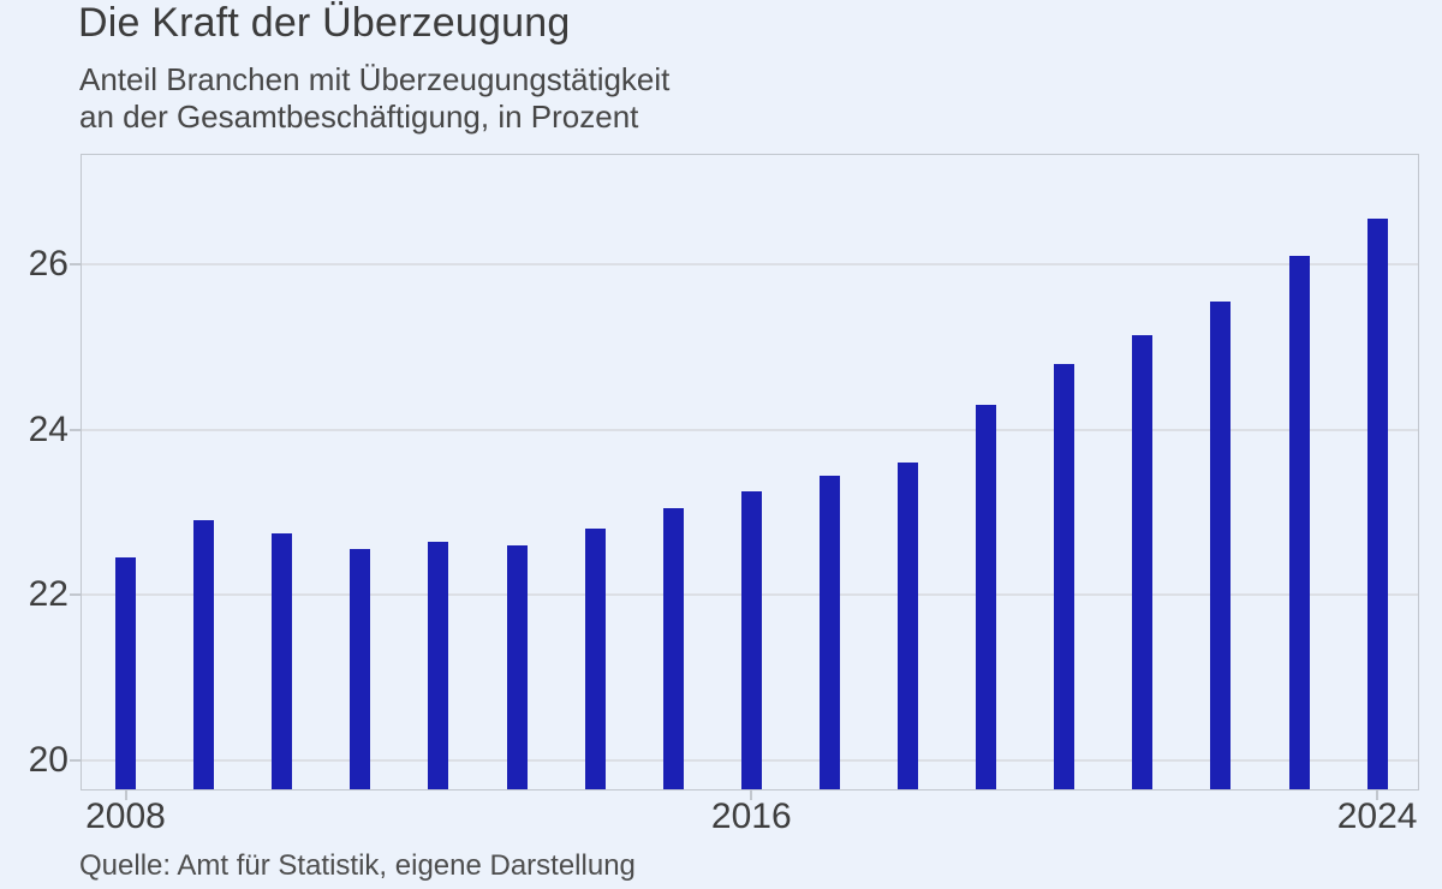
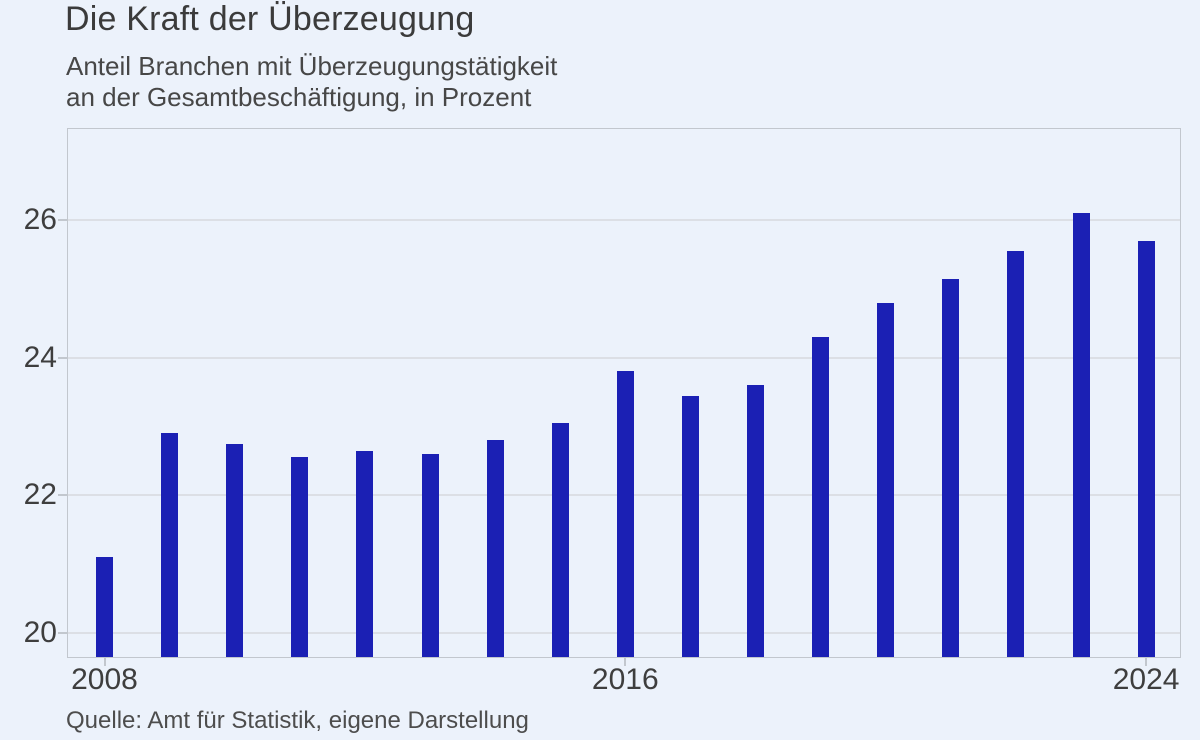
2008: 22.4 -> 21.1
2016: 23.2 -> 23.8
2024: 26.6 -> 25.7
